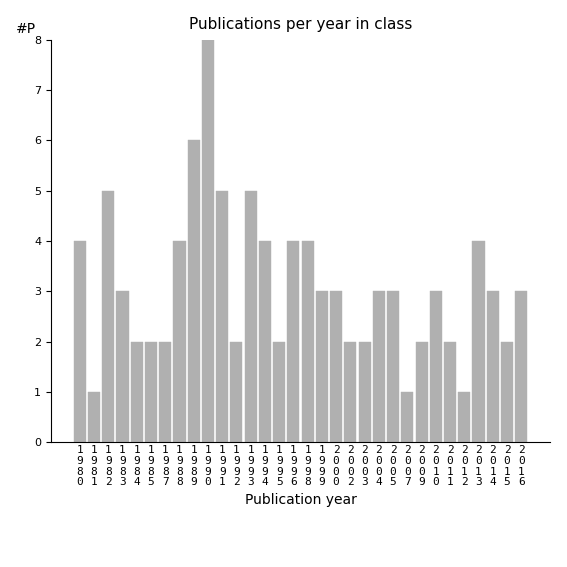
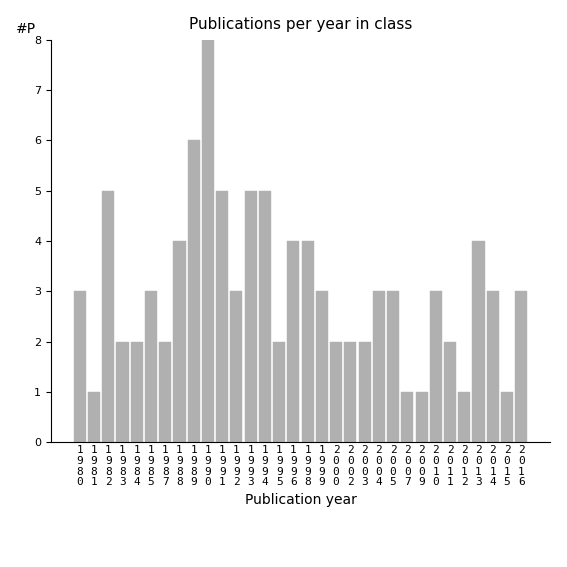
1 9 8 0: 4 -> 3
1 9 8 3: 3 -> 2
1 9 8 5: 2 -> 3
1 9 9 2: 2 -> 3
1 9 9 4: 4 -> 5
2 0 0 0: 3 -> 2
2 0 0 9: 2 -> 1
2 0 1 5: 2 -> 1
